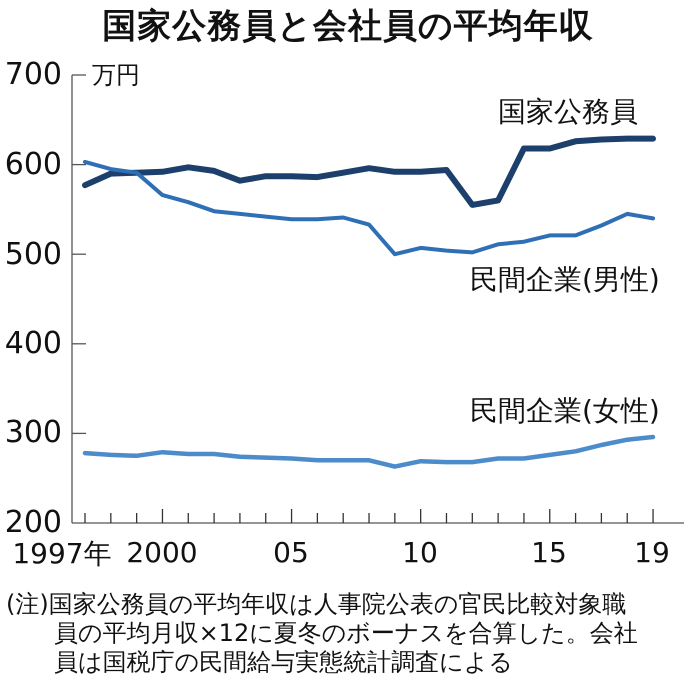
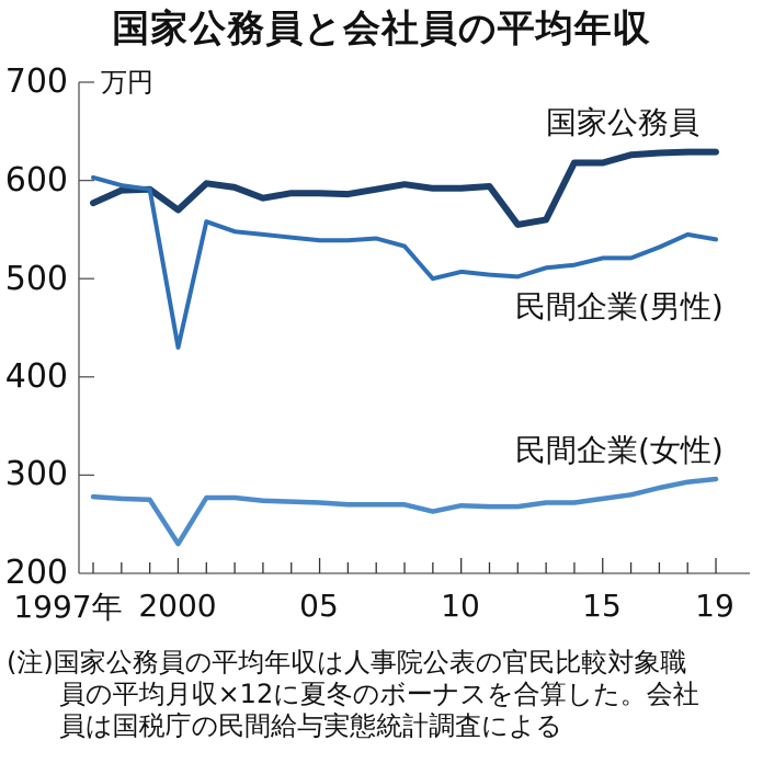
国家公務員/2000: 590 -> 570
民間企業(男性)/2000: 570 -> 430
民間企業(女性)/2000: 280 -> 230
